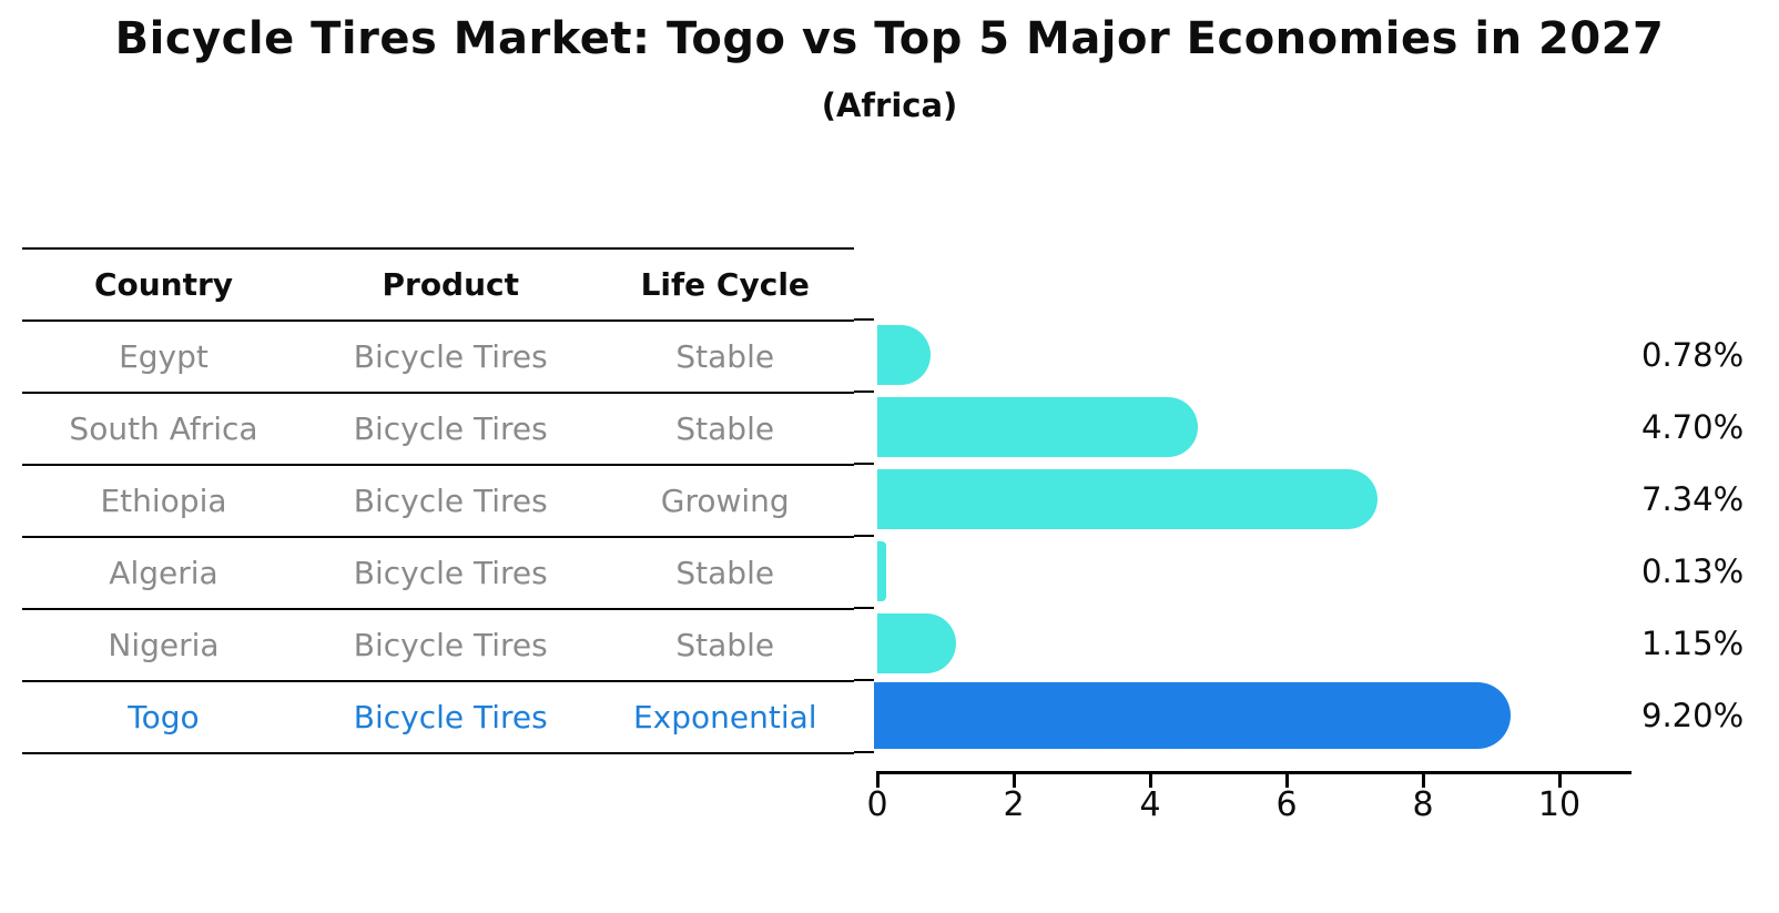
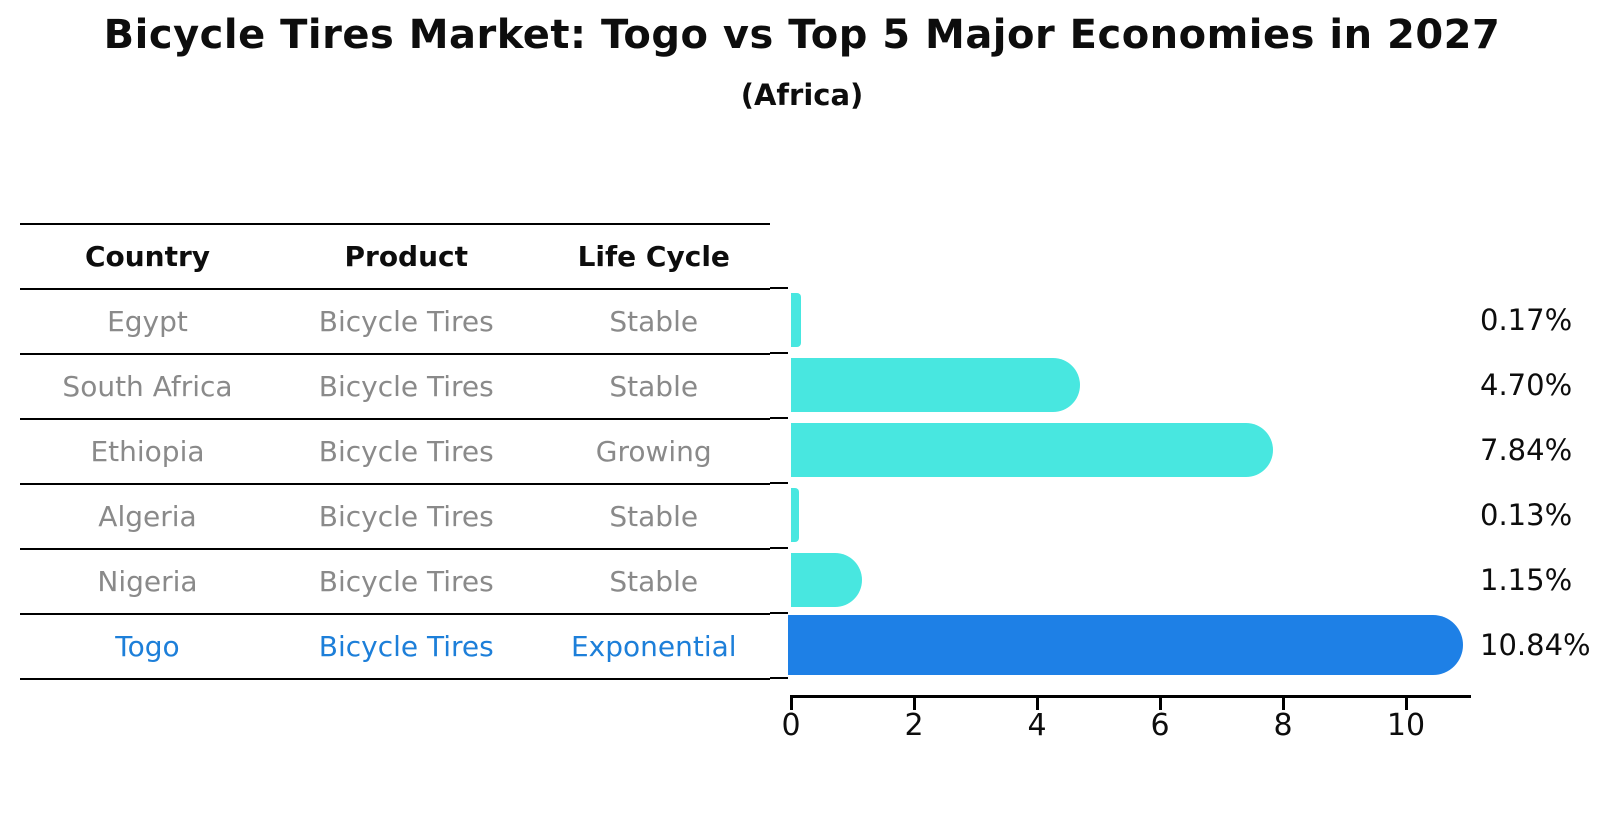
Egypt: 0.78% -> 0.17%
Ethiopia: 7.34% -> 7.84%
Togo: 9.20% -> 10.84%
